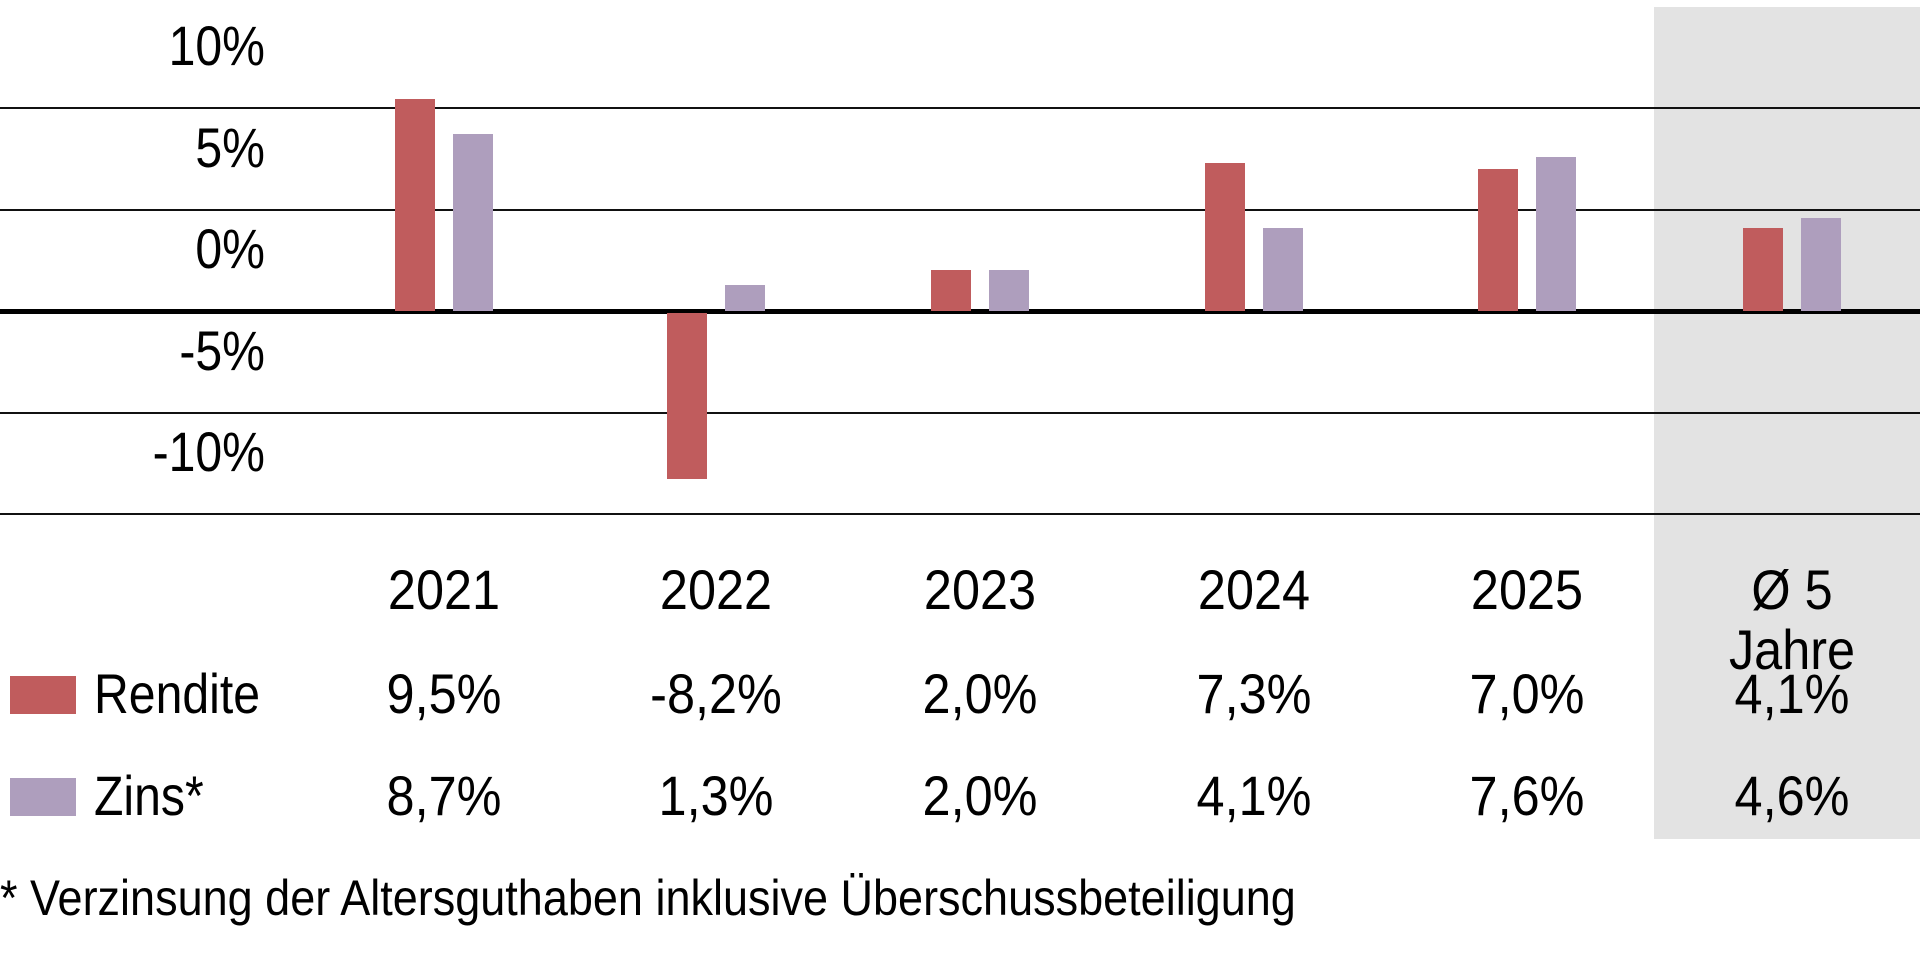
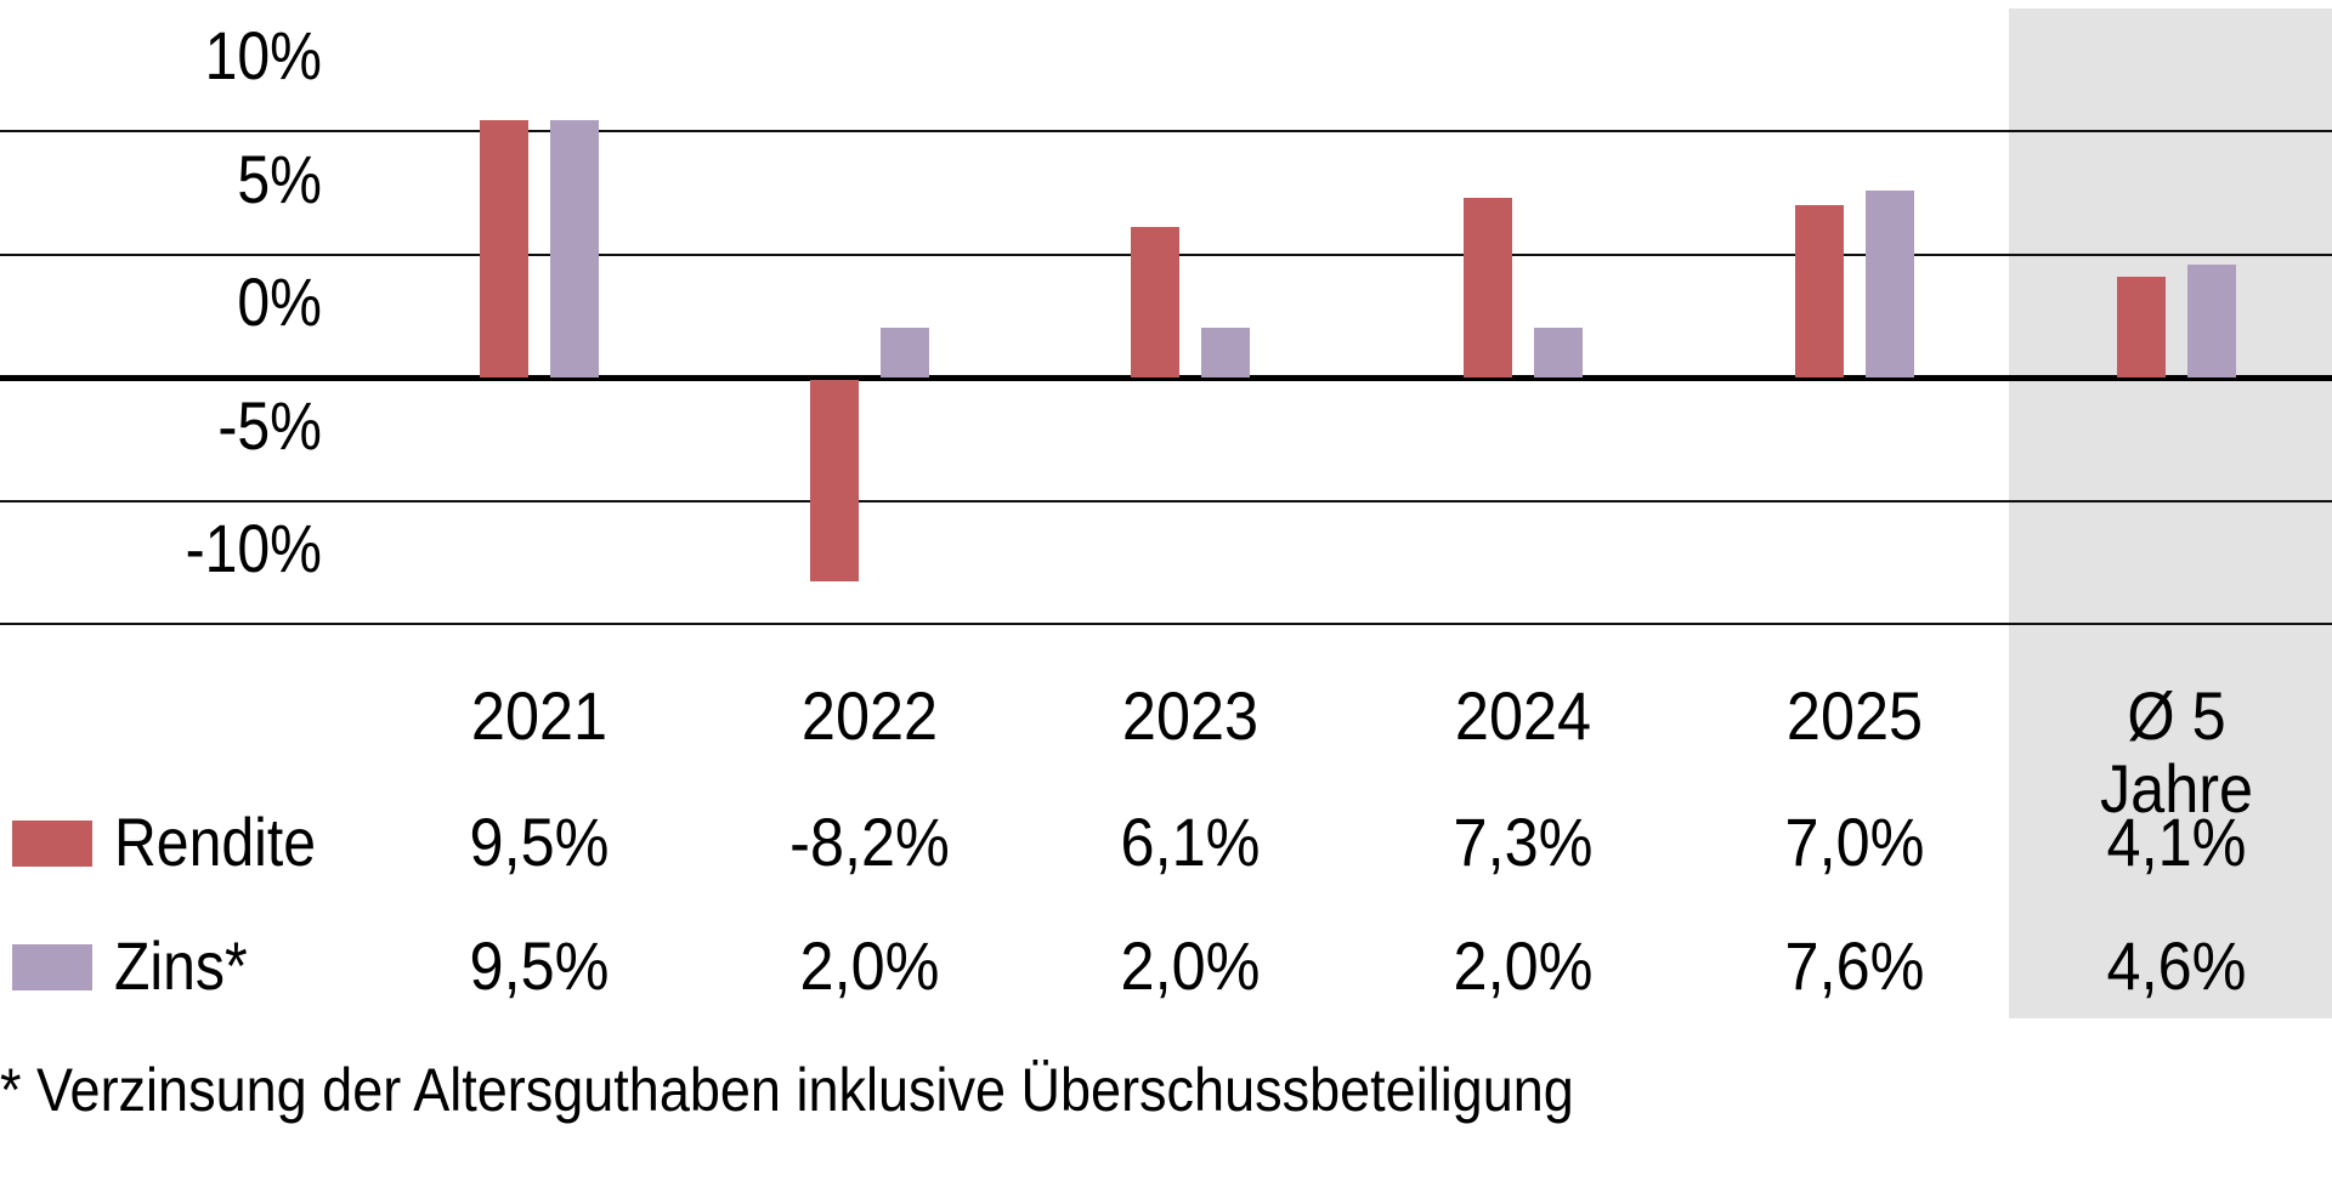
Zins*/2021: 8,7% -> 9,5%
Zins*/2022: 1,3% -> 2,0%
Rendite/2023: 2,0% -> 6,1%
Zins*/2024: 4,1% -> 2,0%
